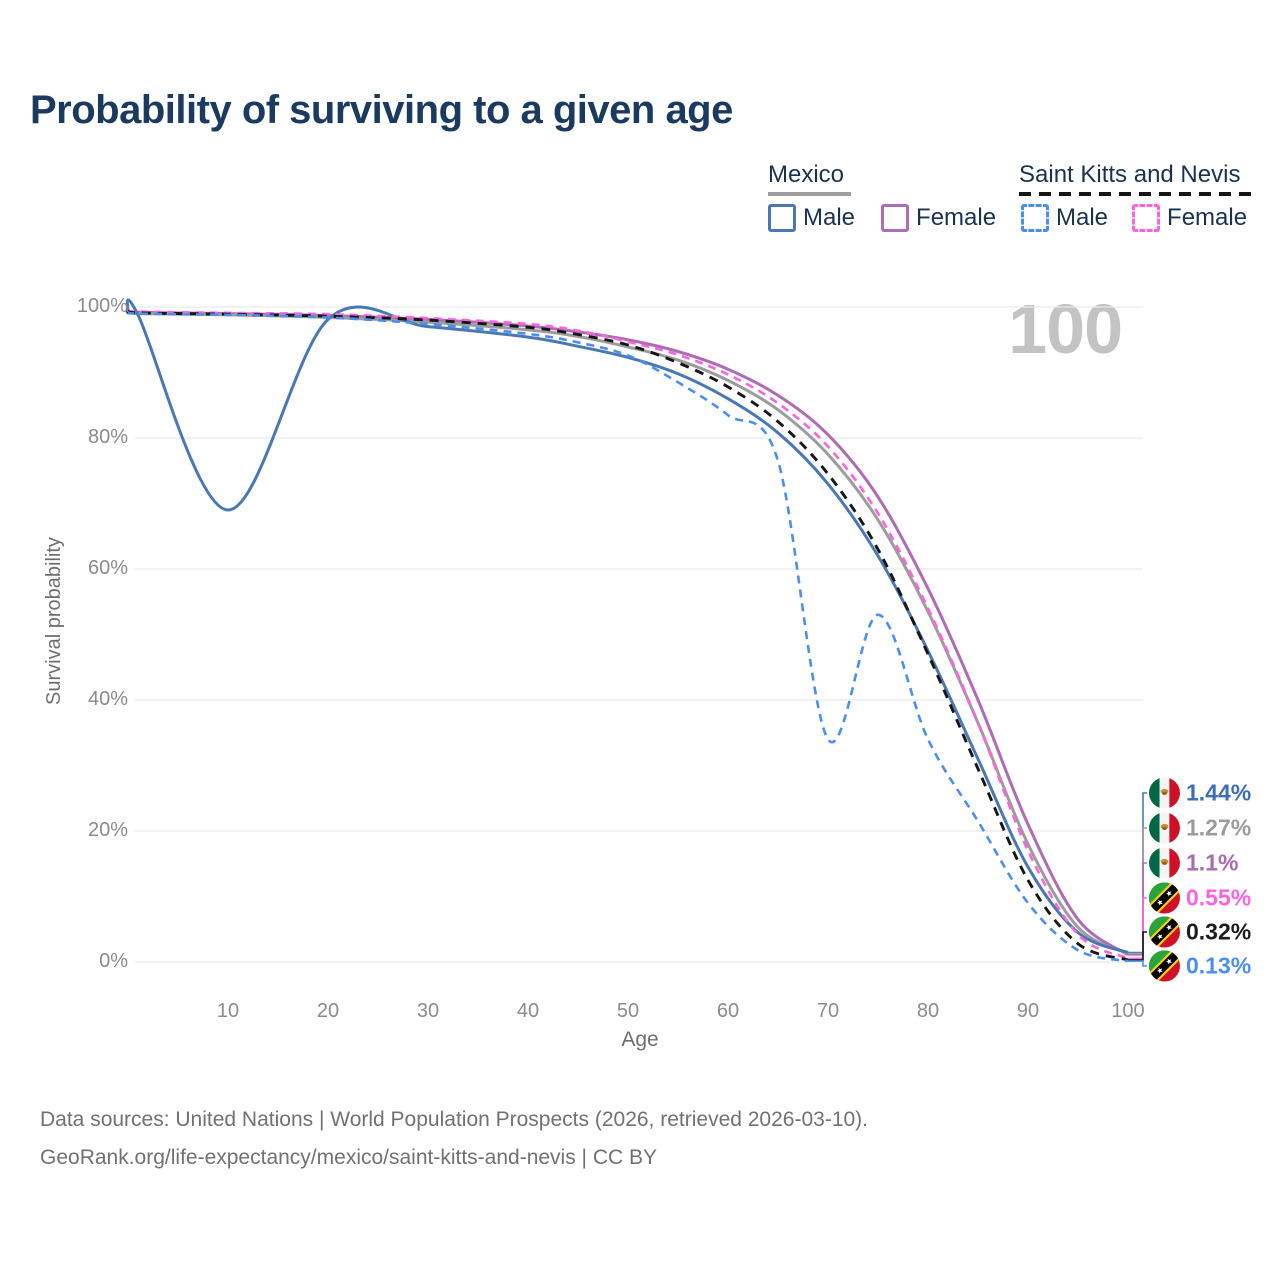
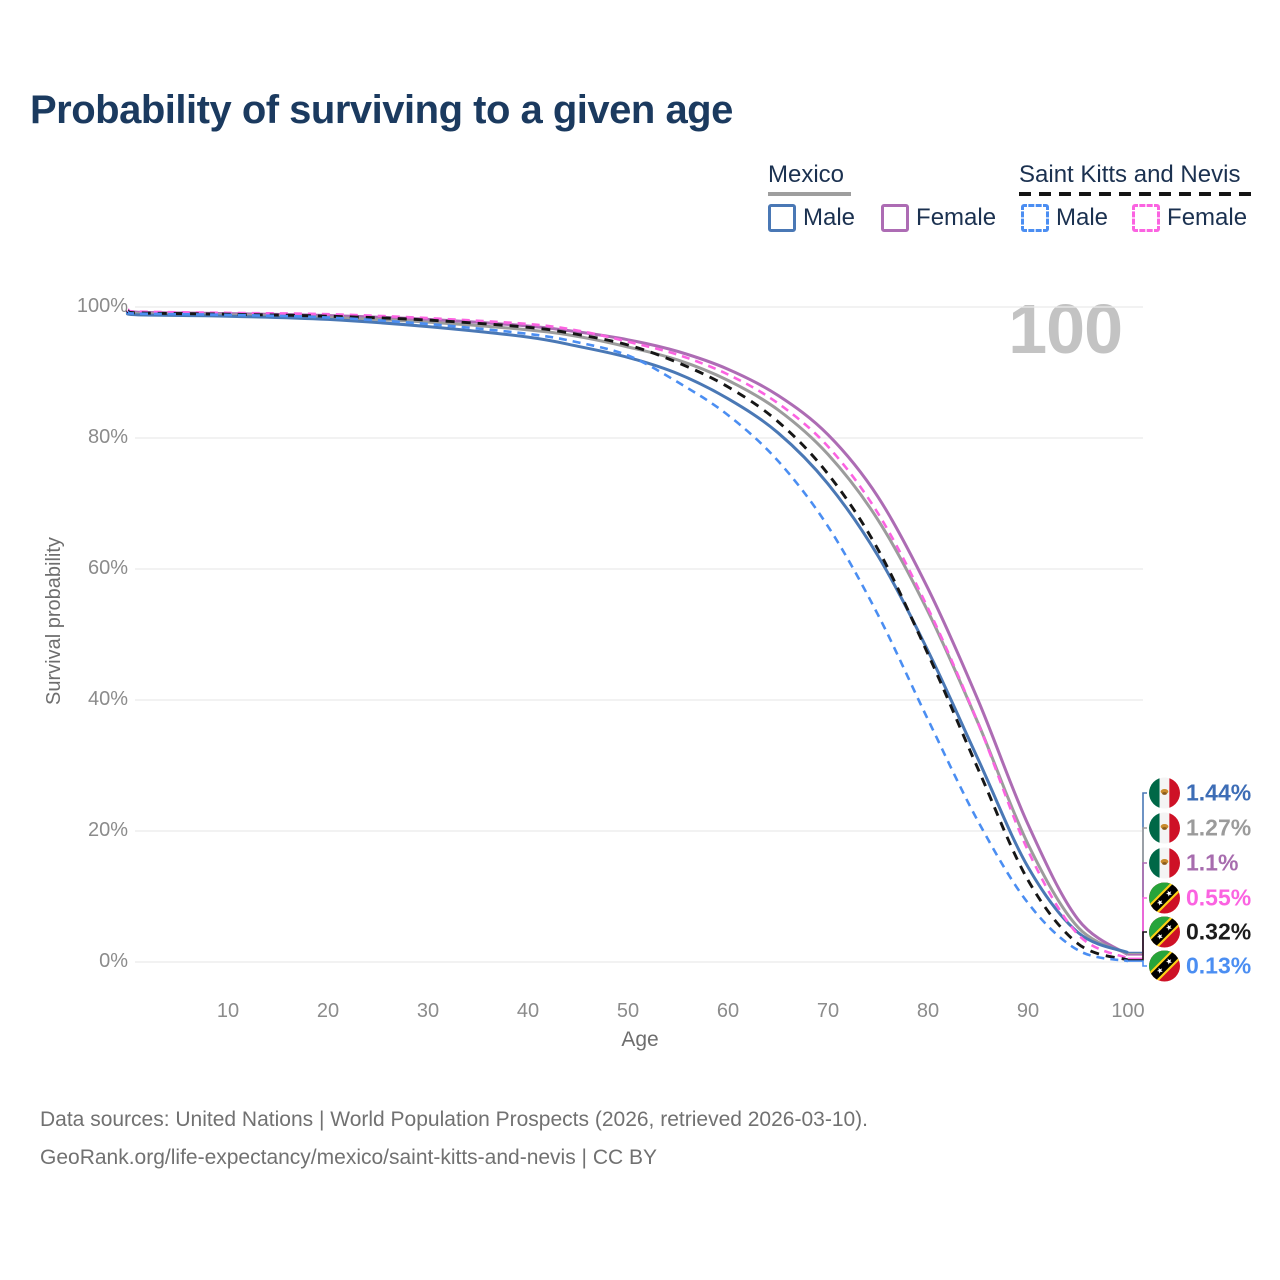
Mexico Male/10: 69% -> 99%
Saint Kitts and Nevis Male/70: 34% -> 66%
Saint Kitts and Nevis Male/80: 34% -> 37%
